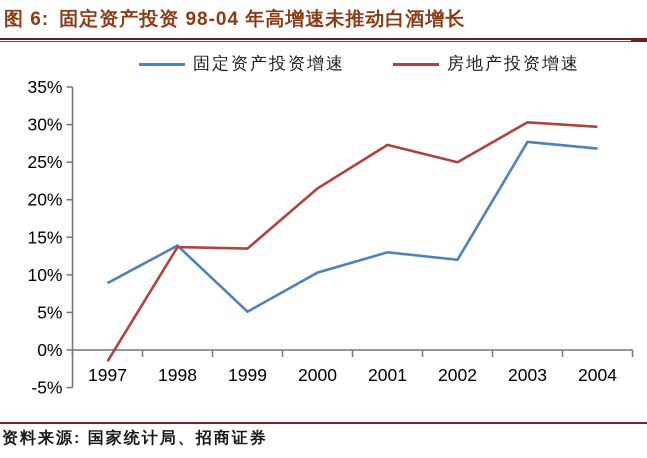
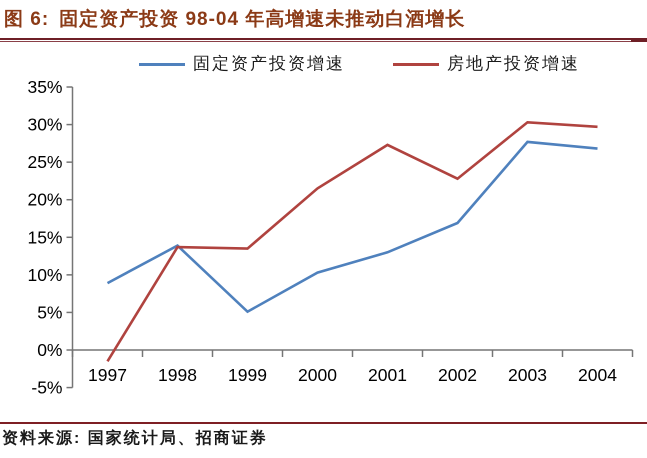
固定资产投资增速/2002: 12% -> 17%
房地产投资增速/2002: 25% -> 23%
